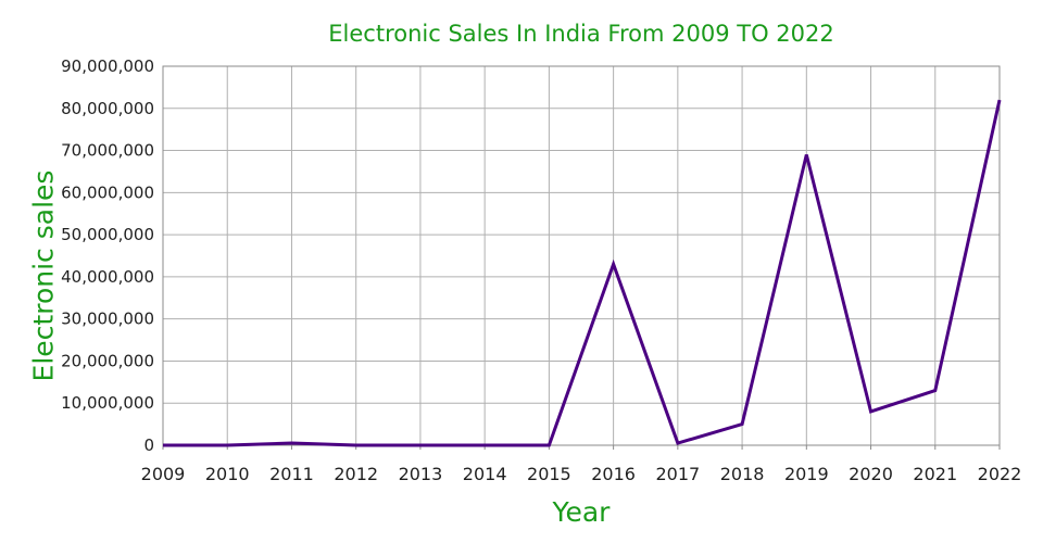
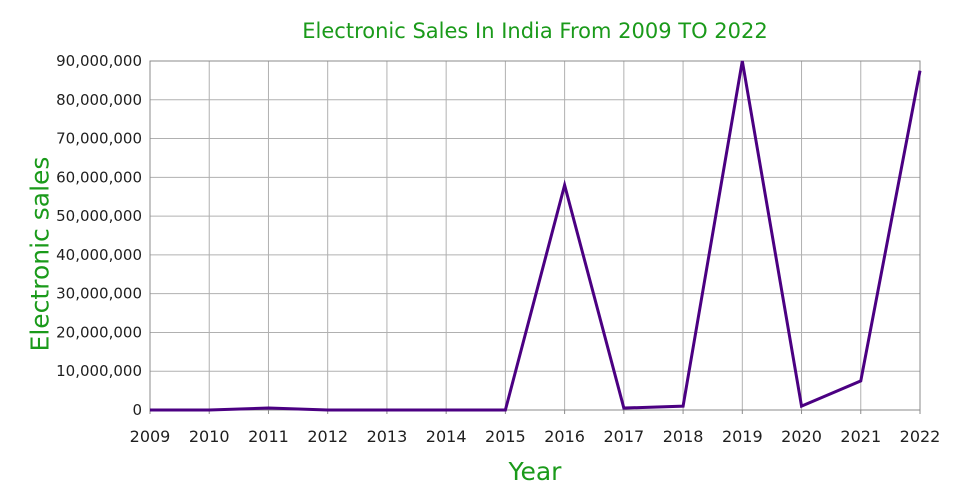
2016: 43000000 -> 58000000
2018: 5000000 -> 1000000
2019: 69000000 -> 90000000
2020: 8000000 -> 1000000
2021: 13000000 -> 8000000
2022: 82000000 -> 88000000
